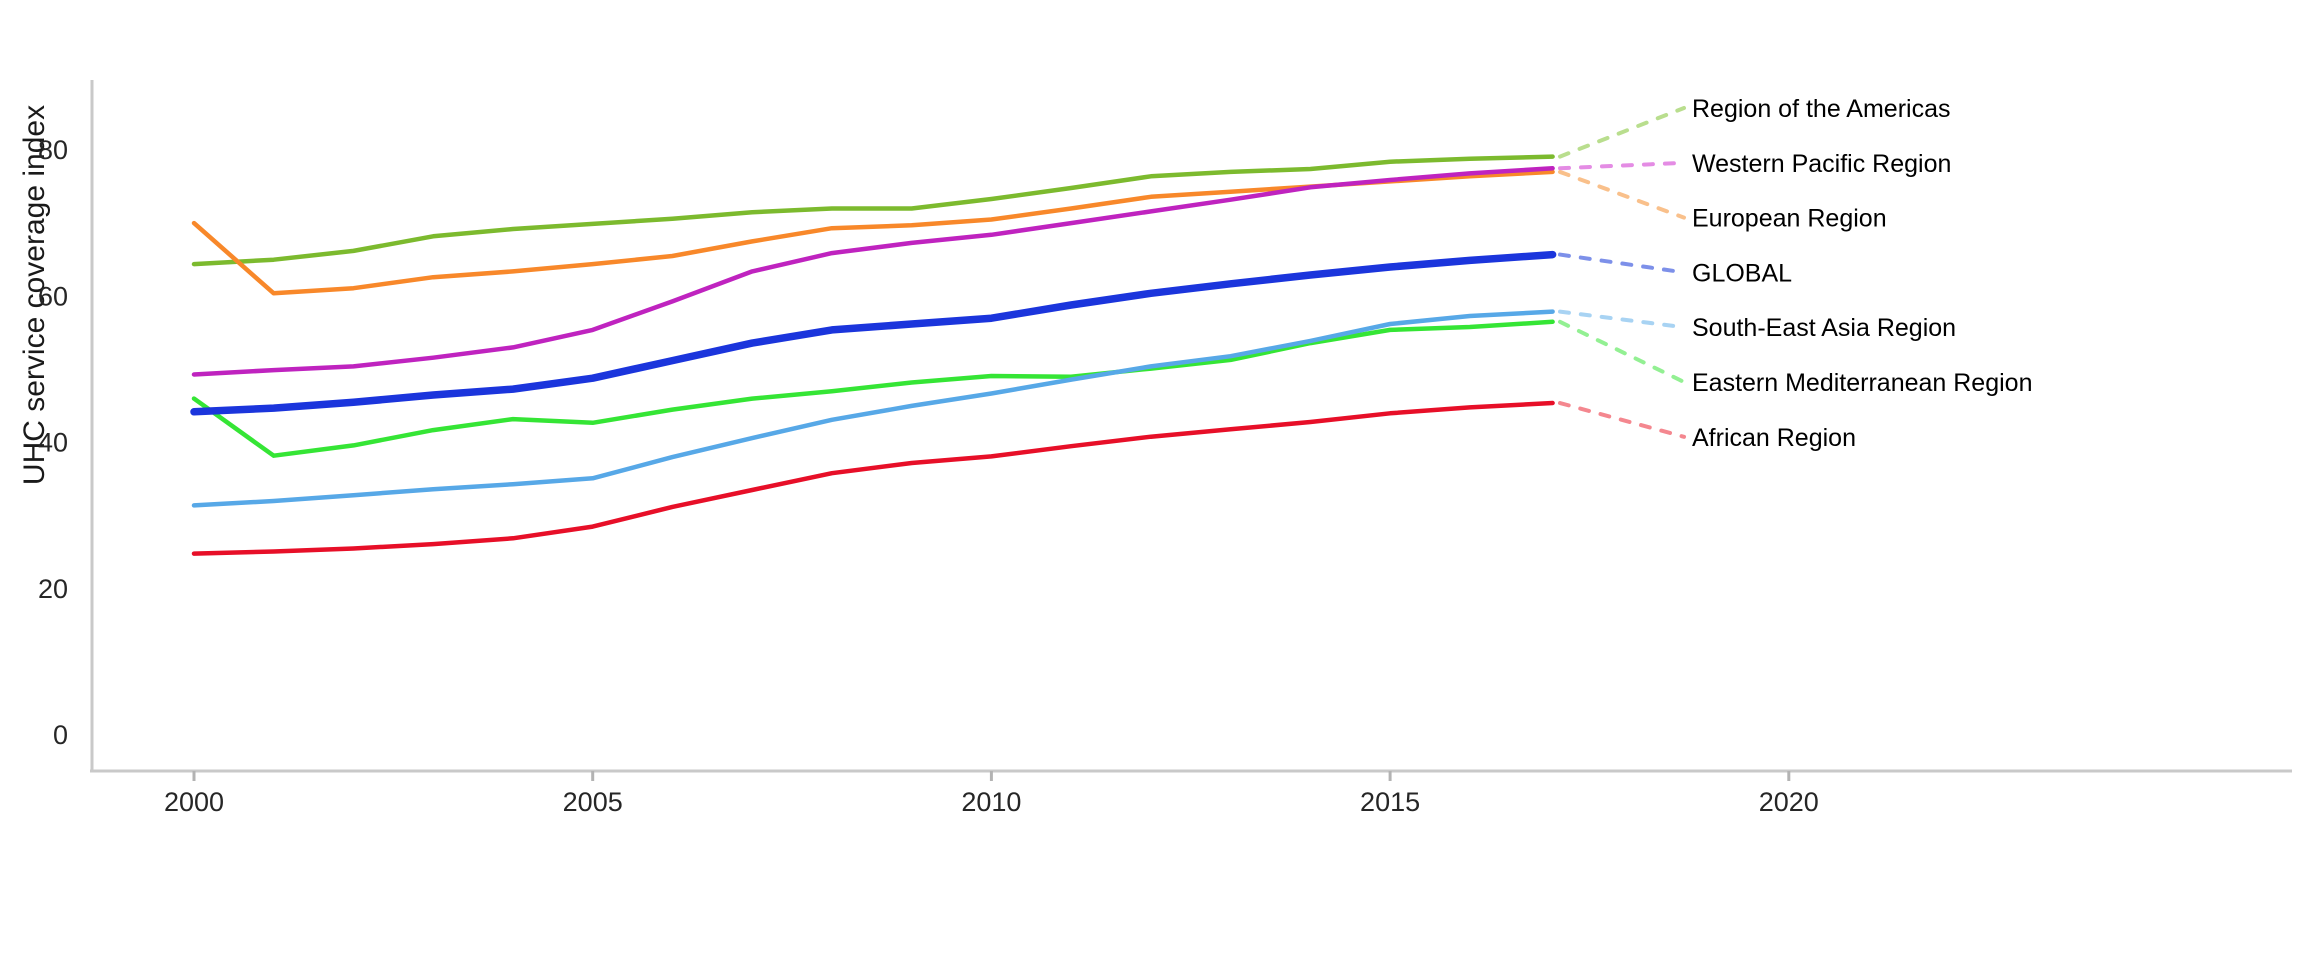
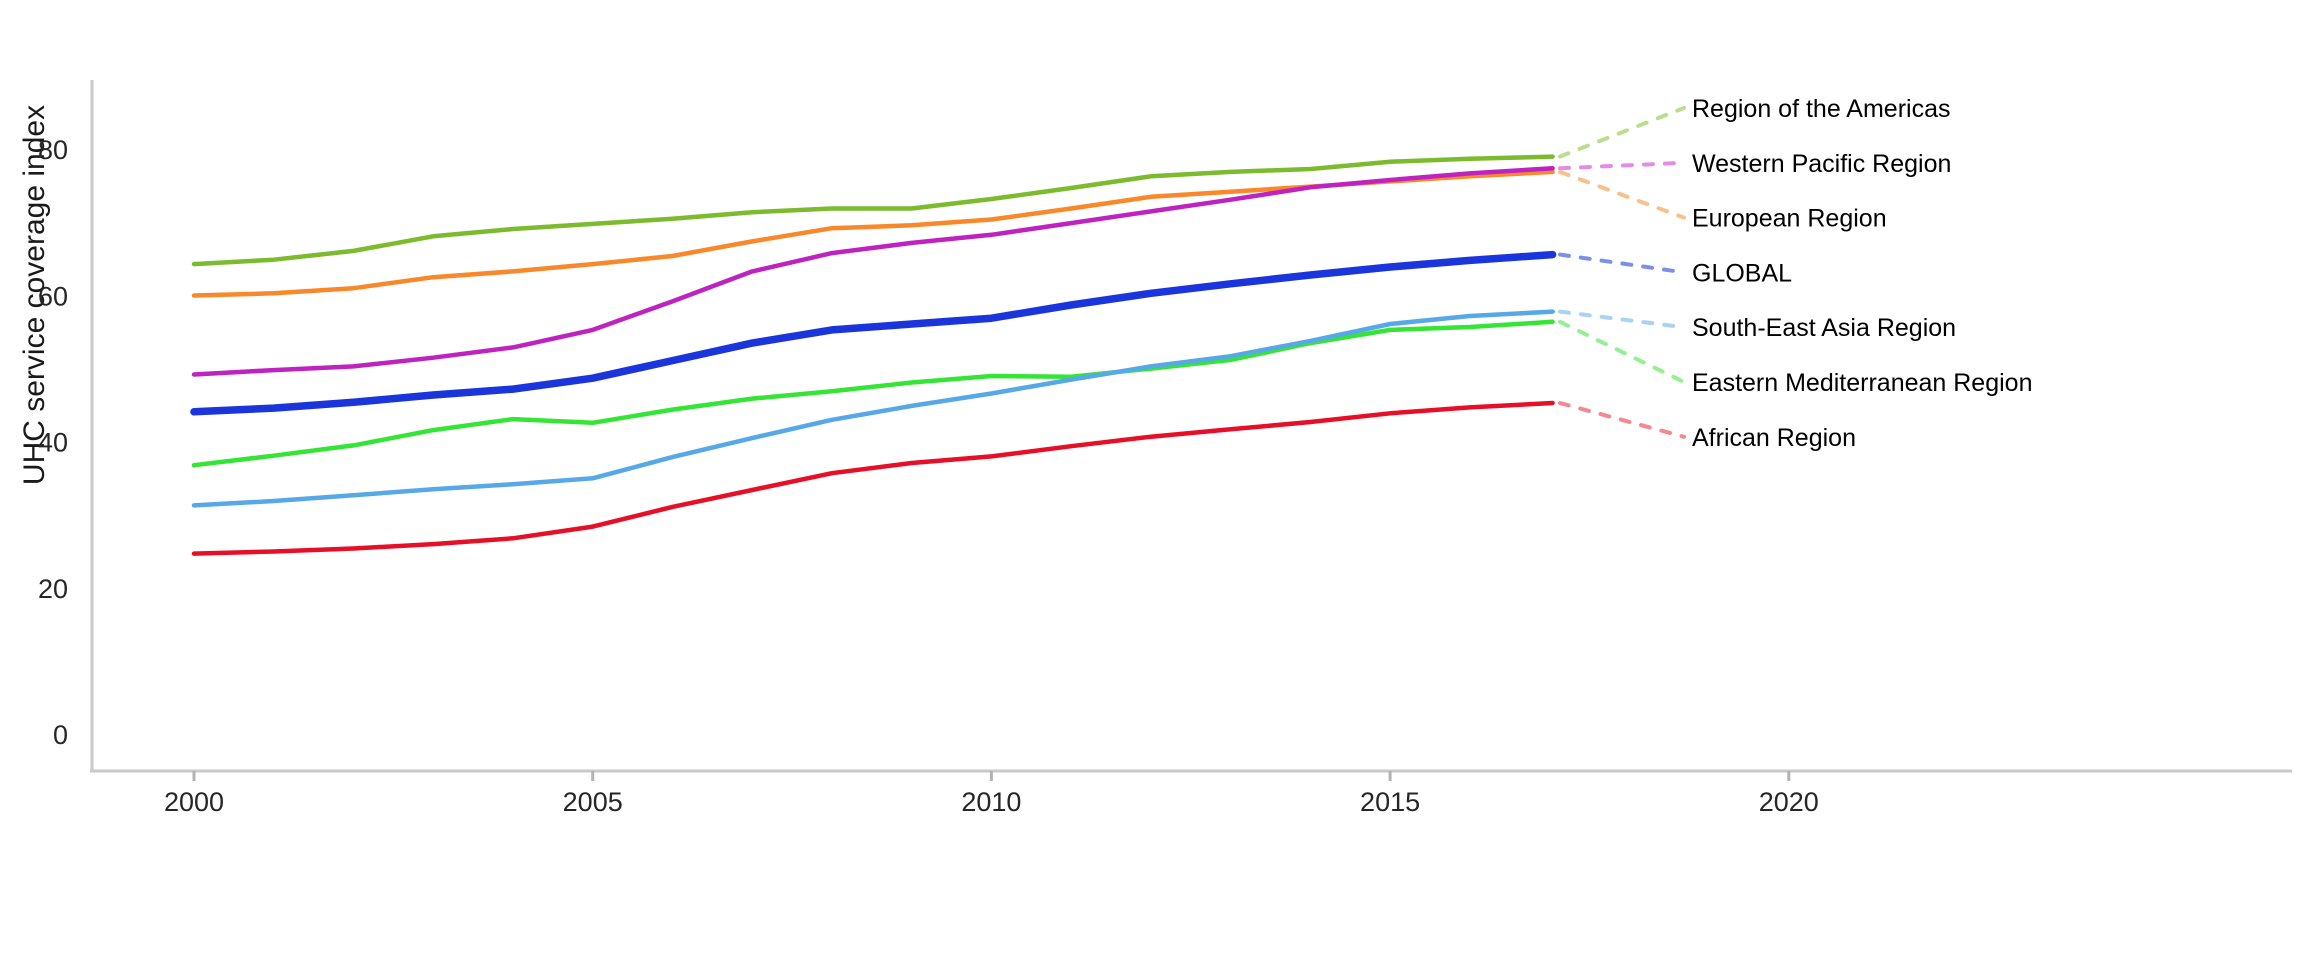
European Region/2000: 70 -> 60
Eastern Mediterranean Region/2000: 46 -> 37
